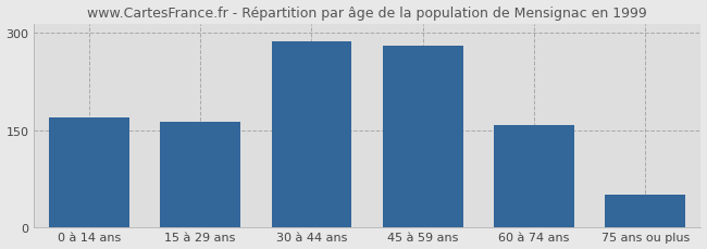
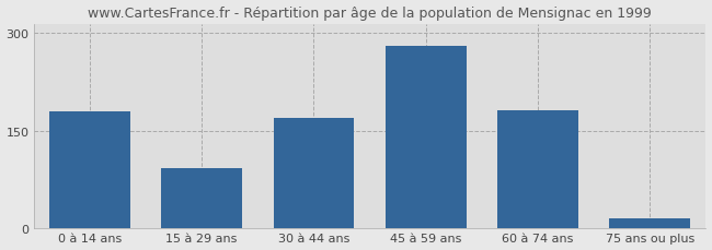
0 à 14 ans: 170 -> 180
15 à 29 ans: 164 -> 92
30 à 44 ans: 287 -> 170
60 à 74 ans: 158 -> 182
75 ans ou plus: 50 -> 16
